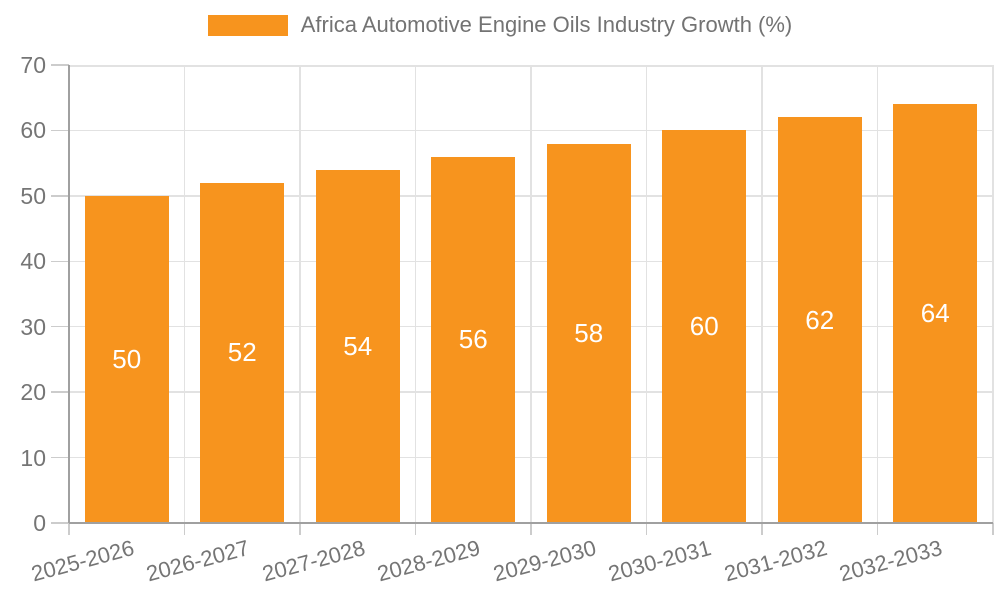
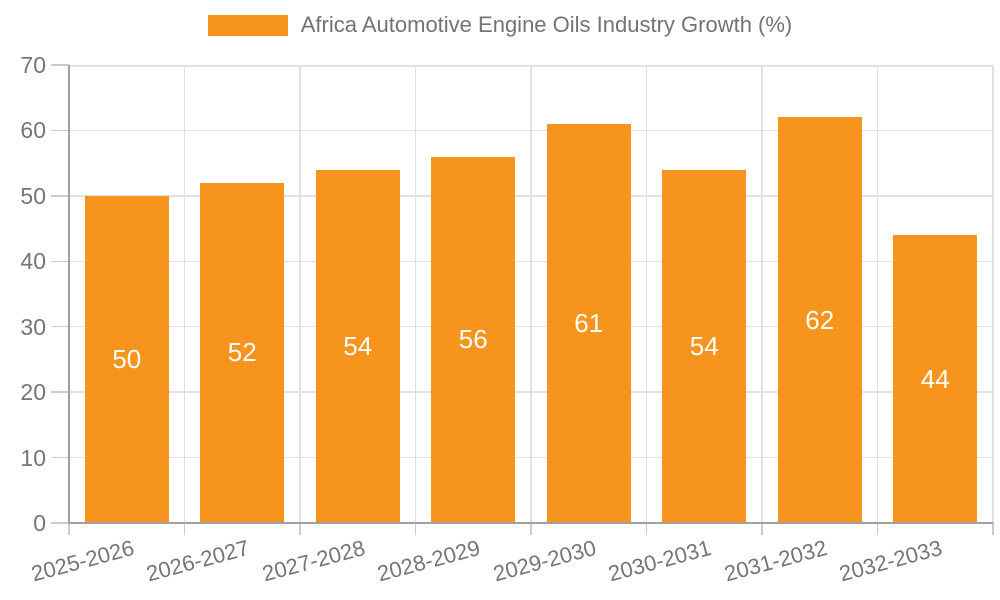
2029-2030: 58 -> 61
2030-2031: 60 -> 54
2032-2033: 64 -> 44
